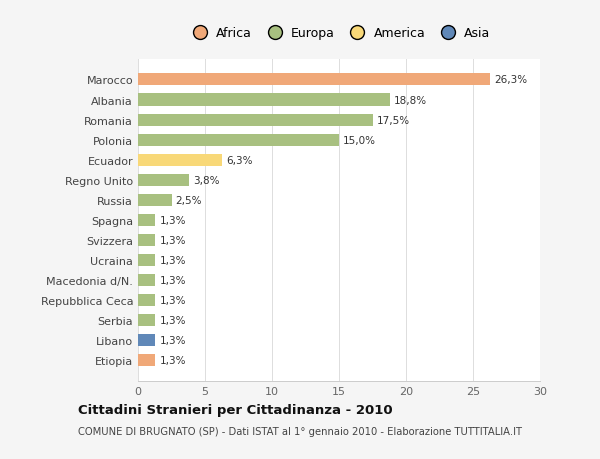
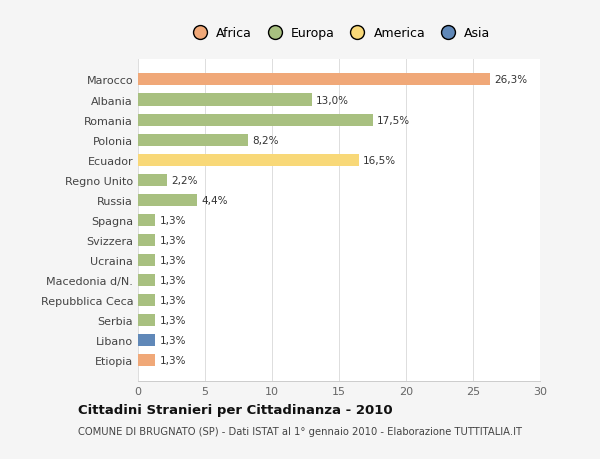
Albania: 18,8% -> 13,0%
Polonia: 15,0% -> 8,2%
Ecuador: 6,3% -> 16,5%
Regno Unito: 3,8% -> 2,2%
Russia: 2,5% -> 4,4%
